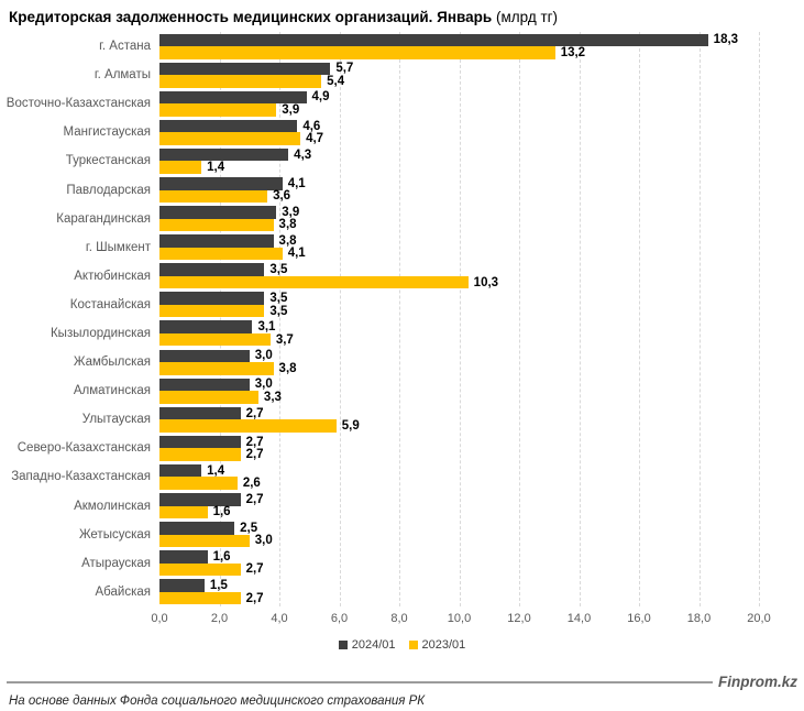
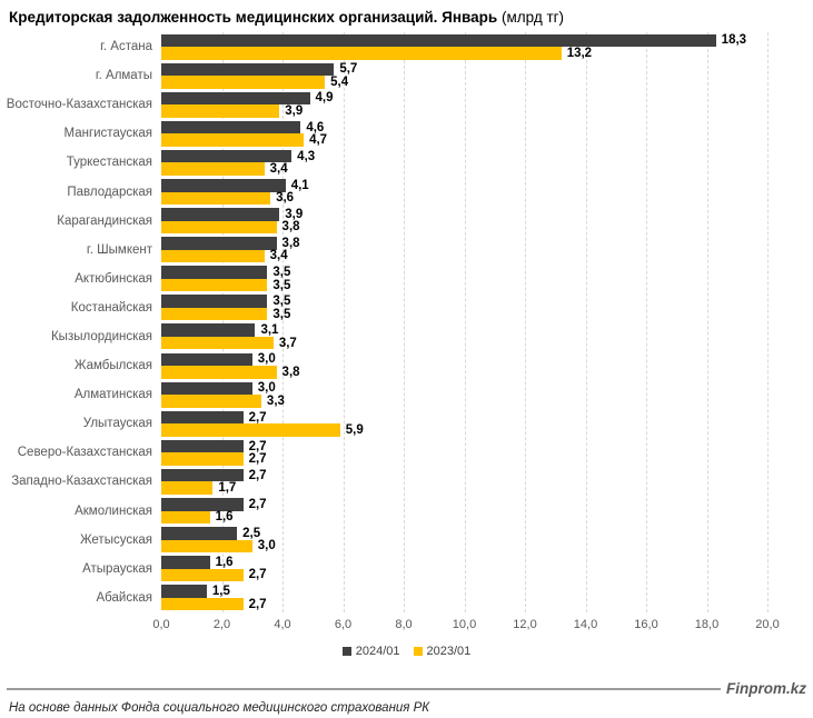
2023/01/Туркестанская: 1,4 -> 3,4
2023/01/г. Шымкент: 4,1 -> 3,4
2023/01/Актюбинская: 10,3 -> 3,5
2024/01/Западно-Казахстанская: 1,4 -> 2,7
2023/01/Западно-Казахстанская: 2,6 -> 1,7
